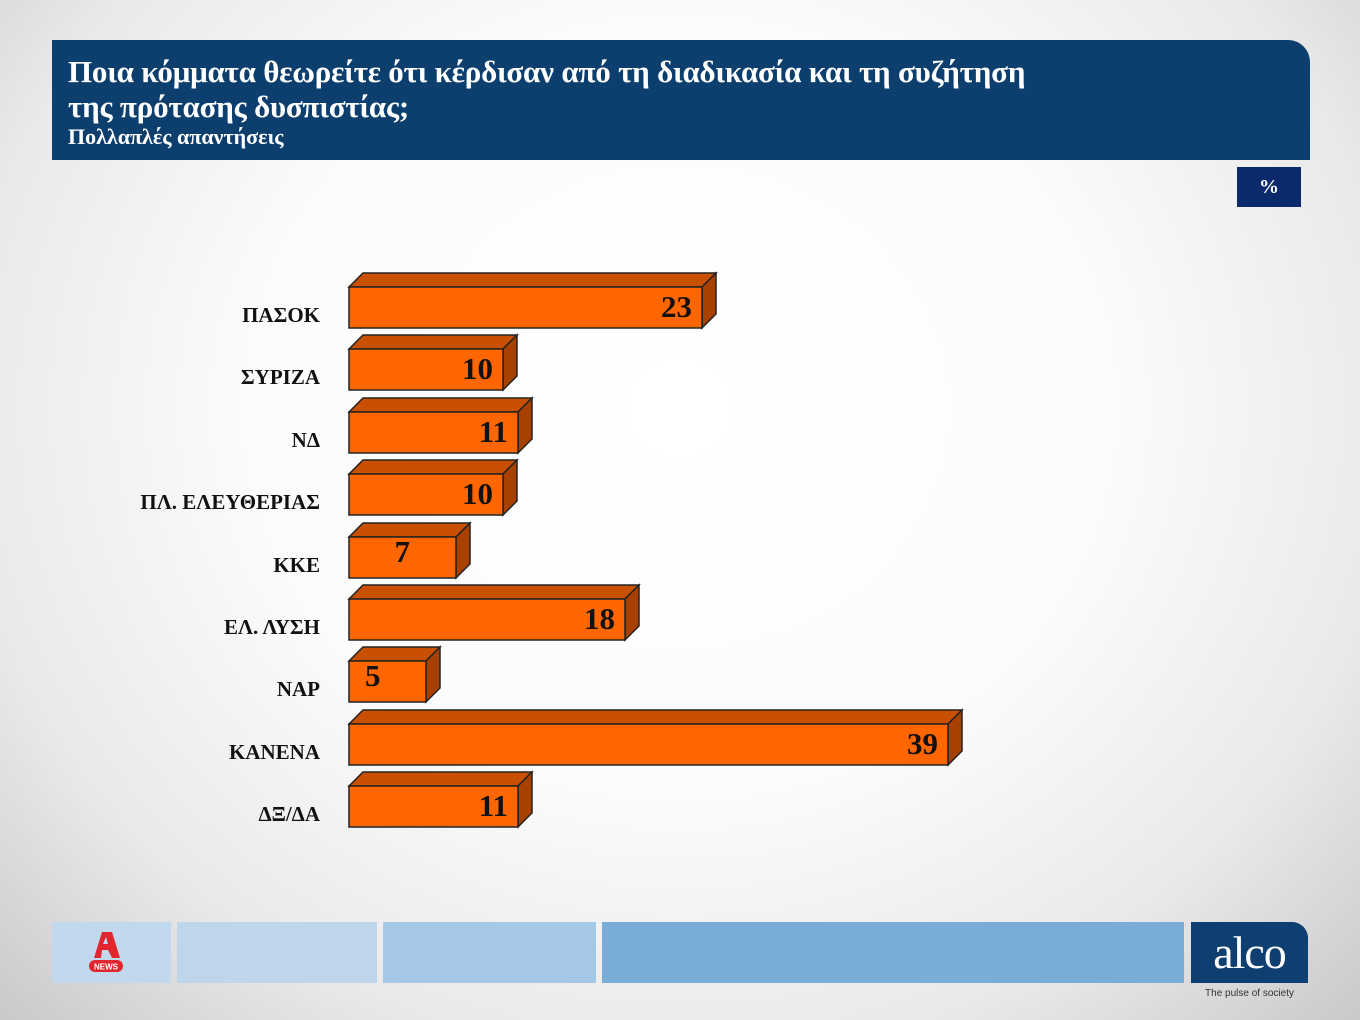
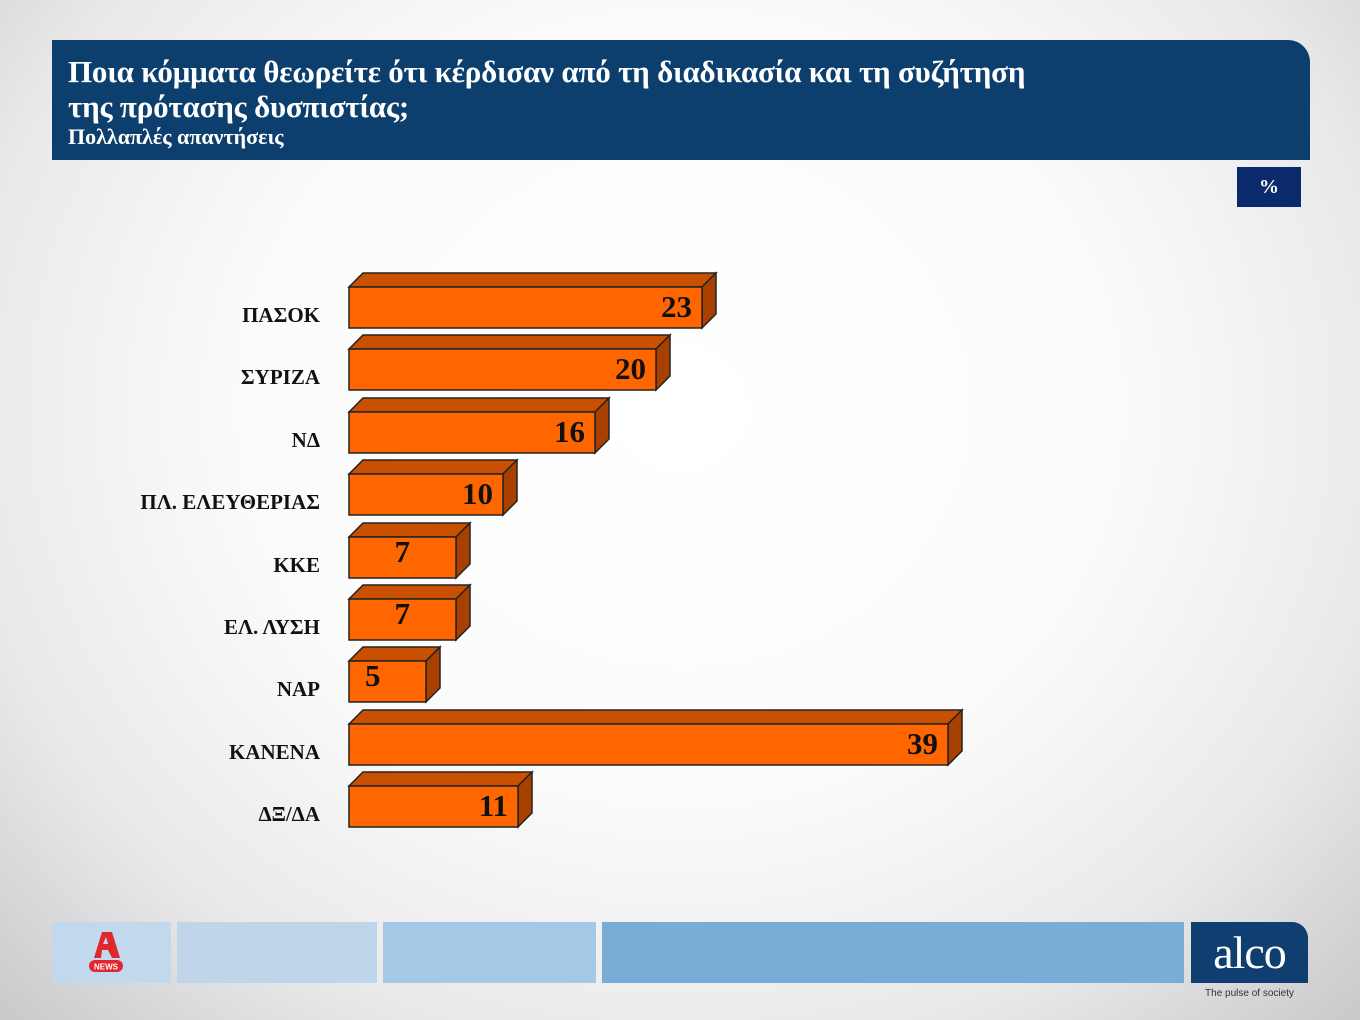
ΣΥΡΙΖΑ: 10 -> 20
ΝΔ: 11 -> 16
ΕΛ. ΛΥΣΗ: 18 -> 7
